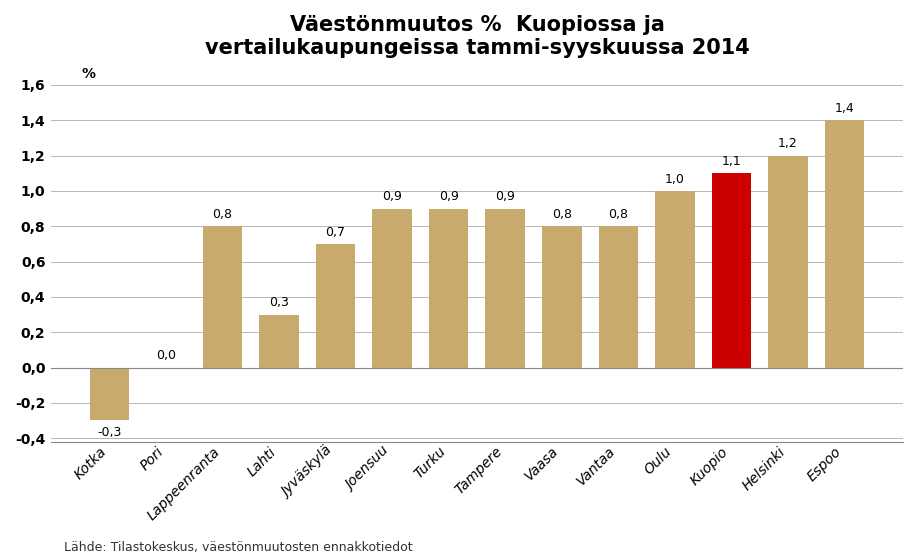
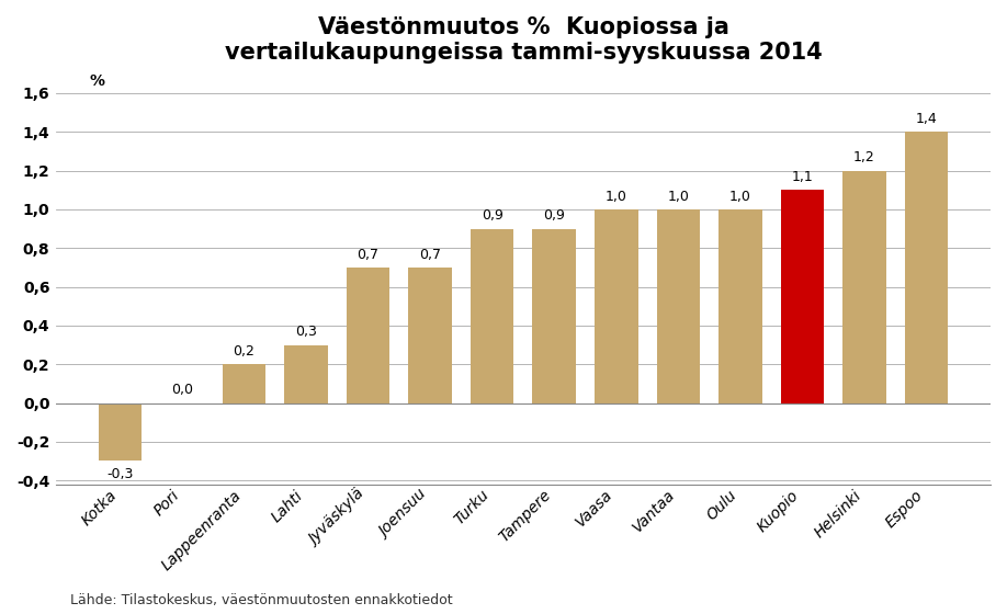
Lappeenranta: 0,8 -> 0,2
Joensuu: 0,9 -> 0,7
Vaasa: 0,8 -> 1,0
Vantaa: 0,8 -> 1,0
